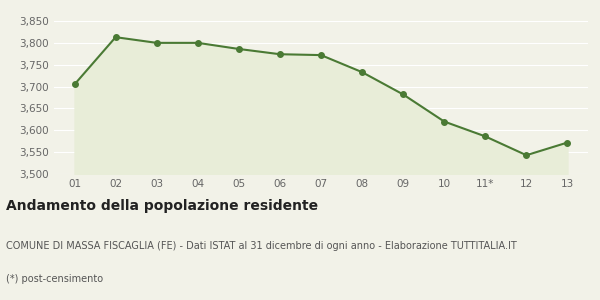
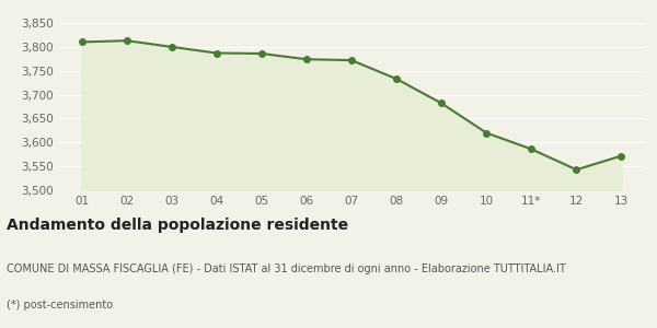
01: 3,705 -> 3,810
04: 3,800 -> 3,787
